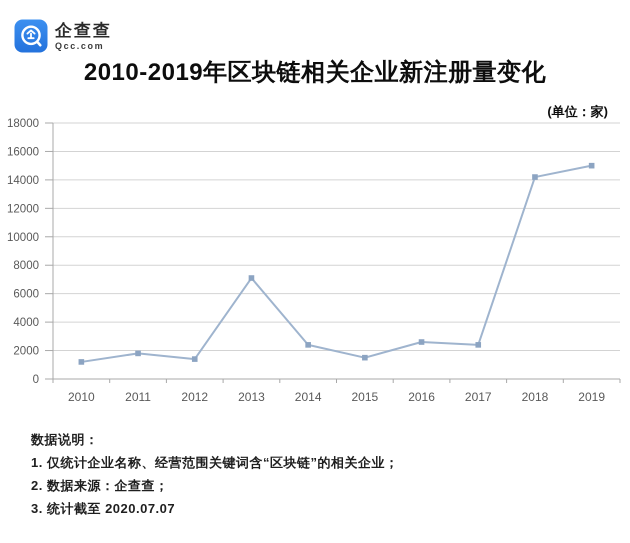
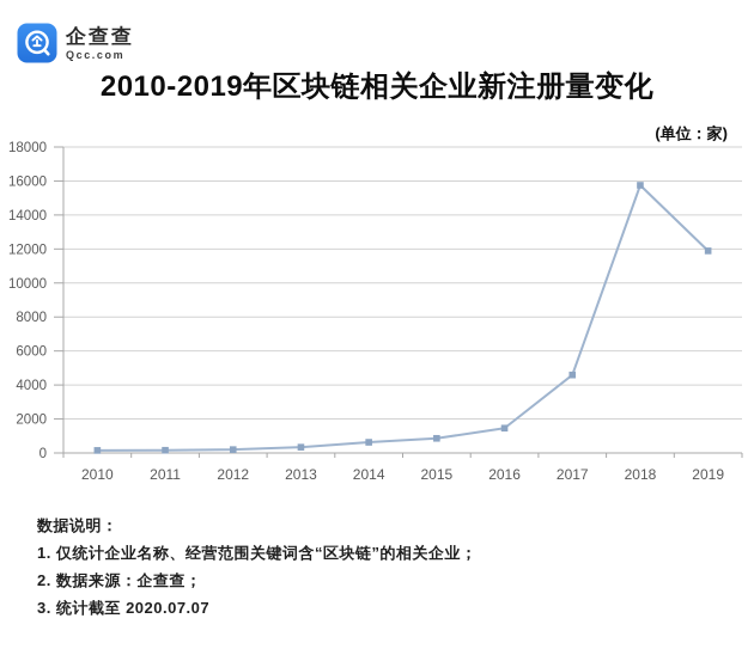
2010: 1200 -> 200
2011: 1800 -> 200
2012: 1400 -> 200
2013: 7100 -> 300
2014: 2400 -> 600
2015: 1500 -> 900
2016: 2600 -> 1500
2017: 2400 -> 4600
2018: 14200 -> 15800
2019: 15000 -> 11900
